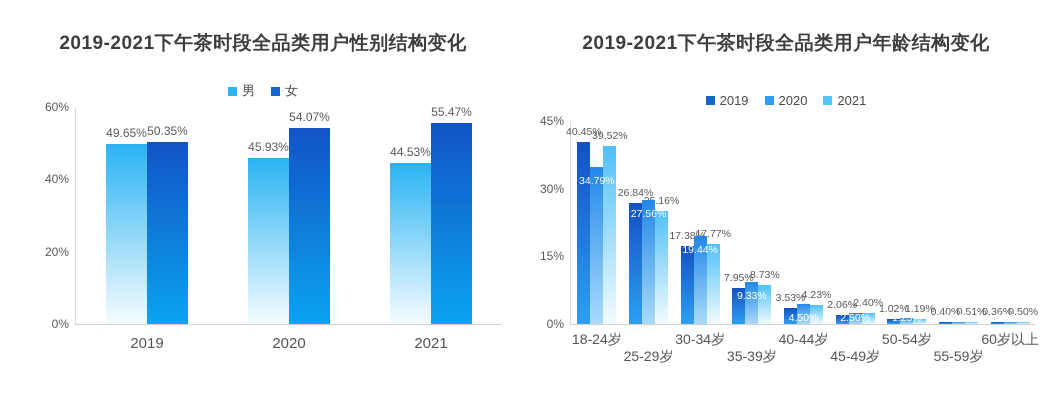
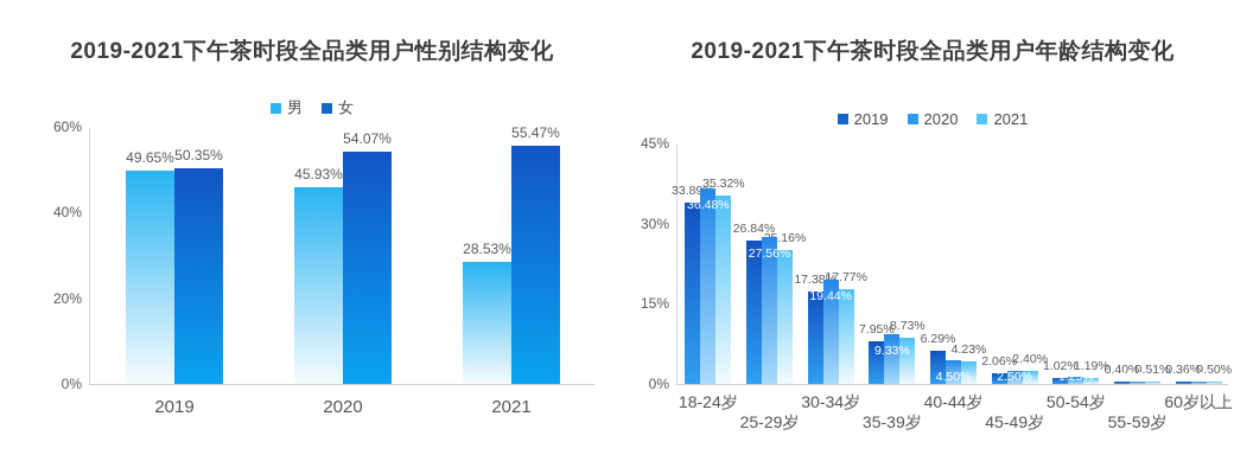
2019-2021下午茶时段全品类用户性别结构变化/男/2021: 44.53% -> 28.53%
2019-2021下午茶时段全品类用户年龄结构变化/2019/18-24岁: 40.45% -> 33.89%
2019-2021下午茶时段全品类用户年龄结构变化/2020/18-24岁: 34.79% -> 36.48%
2019-2021下午茶时段全品类用户年龄结构变化/2021/18-24岁: 39.52% -> 35.32%
2019-2021下午茶时段全品类用户年龄结构变化/2019/40-44岁: 3.53% -> 6.29%
